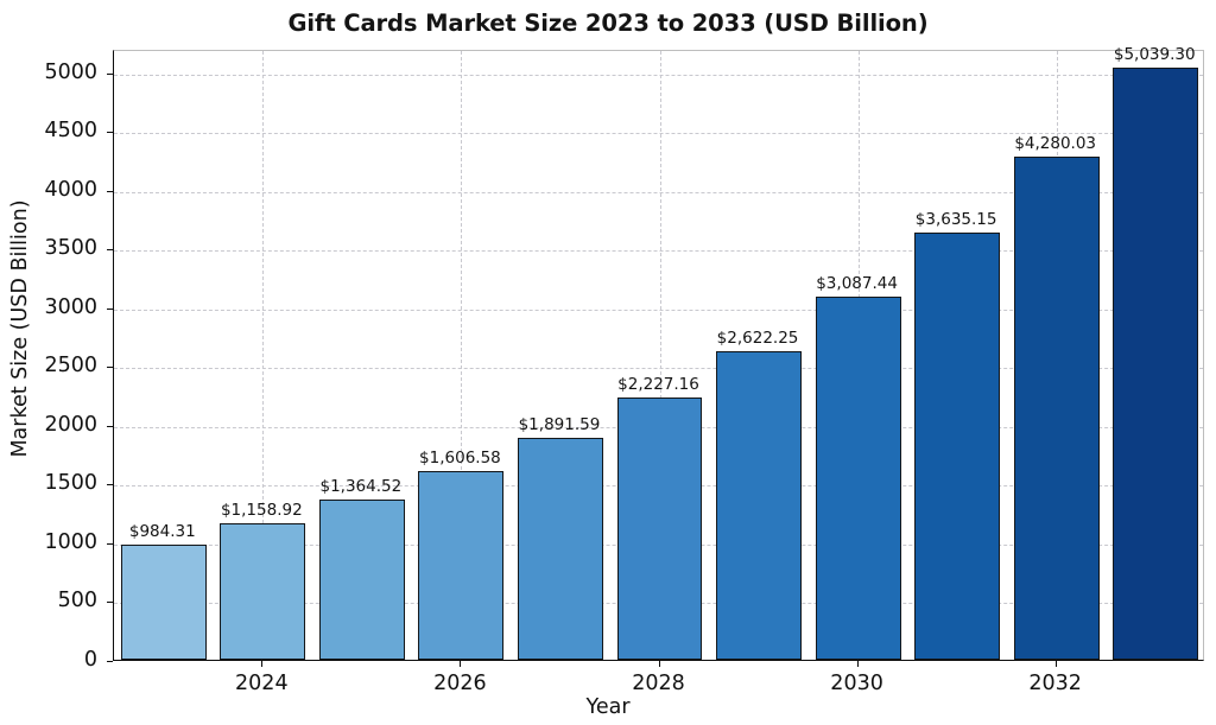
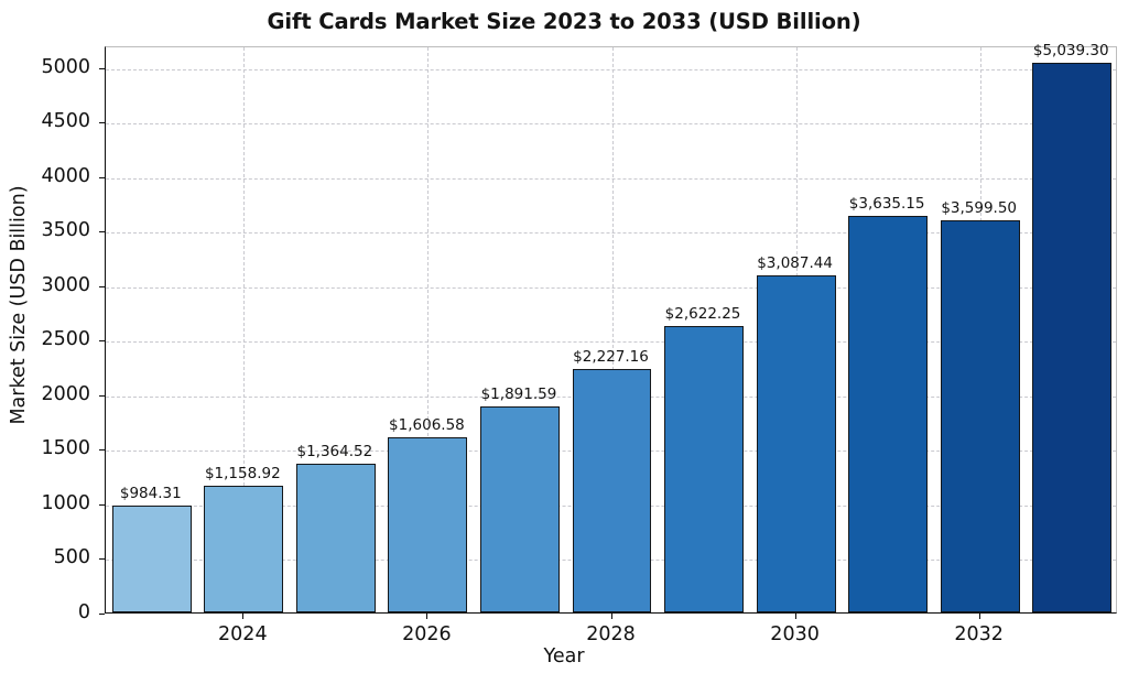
2032: $4,280.03 -> $3,599.50
